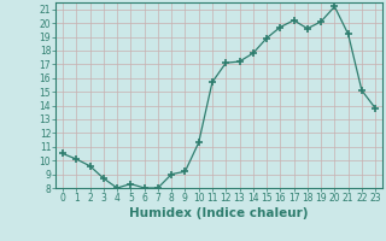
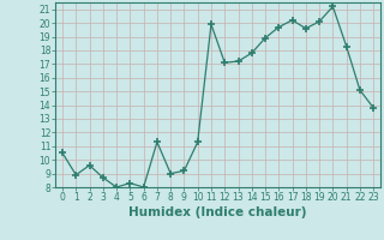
1: 10.1 -> 8.9
7: 8.0 -> 11.3
11: 15.7 -> 19.9
21: 19.2 -> 18.3
